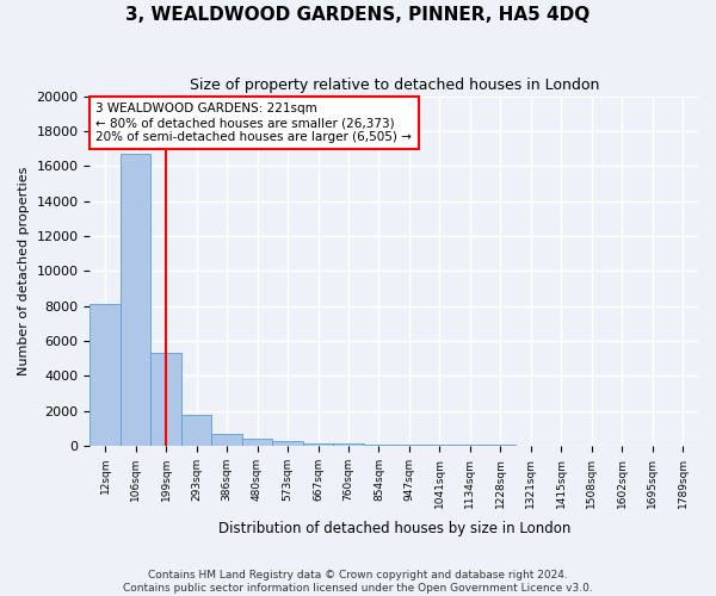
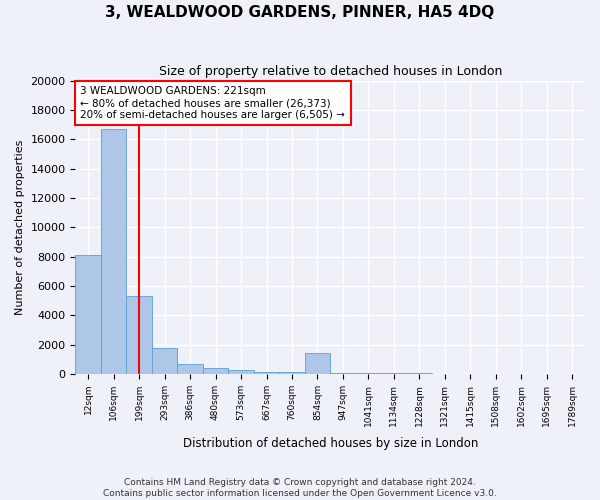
854sqm: 100 -> 1400
